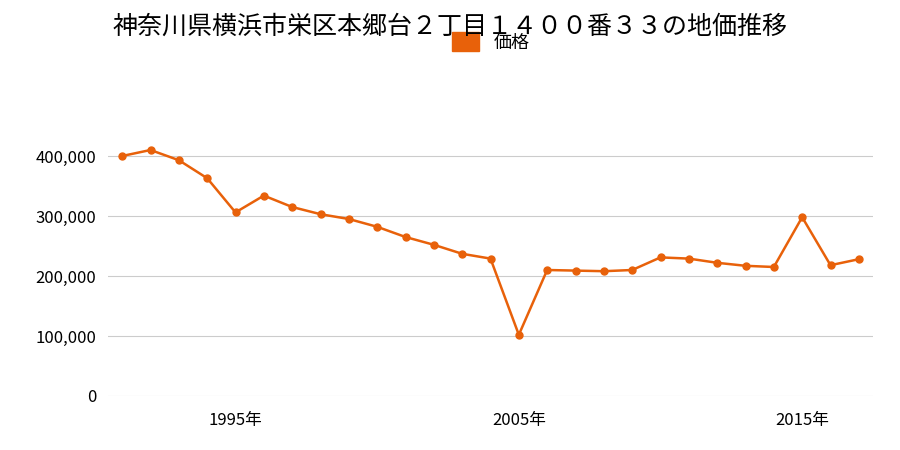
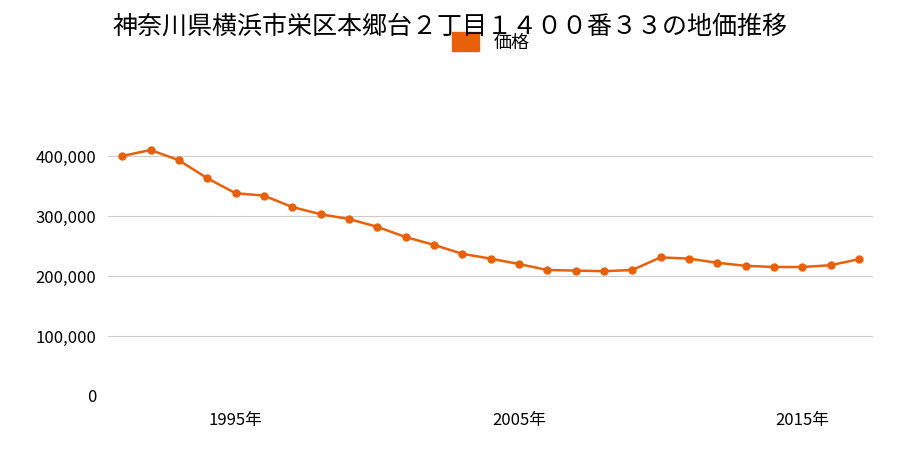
1995年: 306,000 -> 338,000
2005年: 102,000 -> 220,000
2015年: 298,000 -> 215,000
